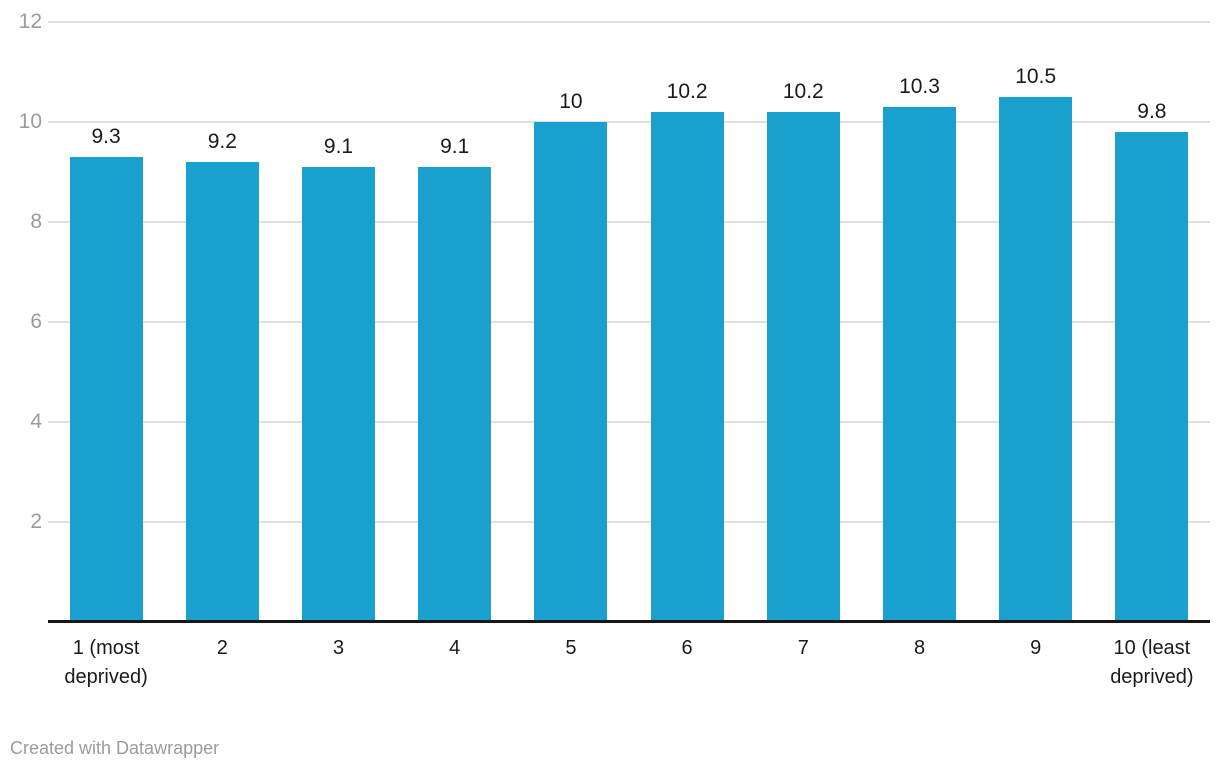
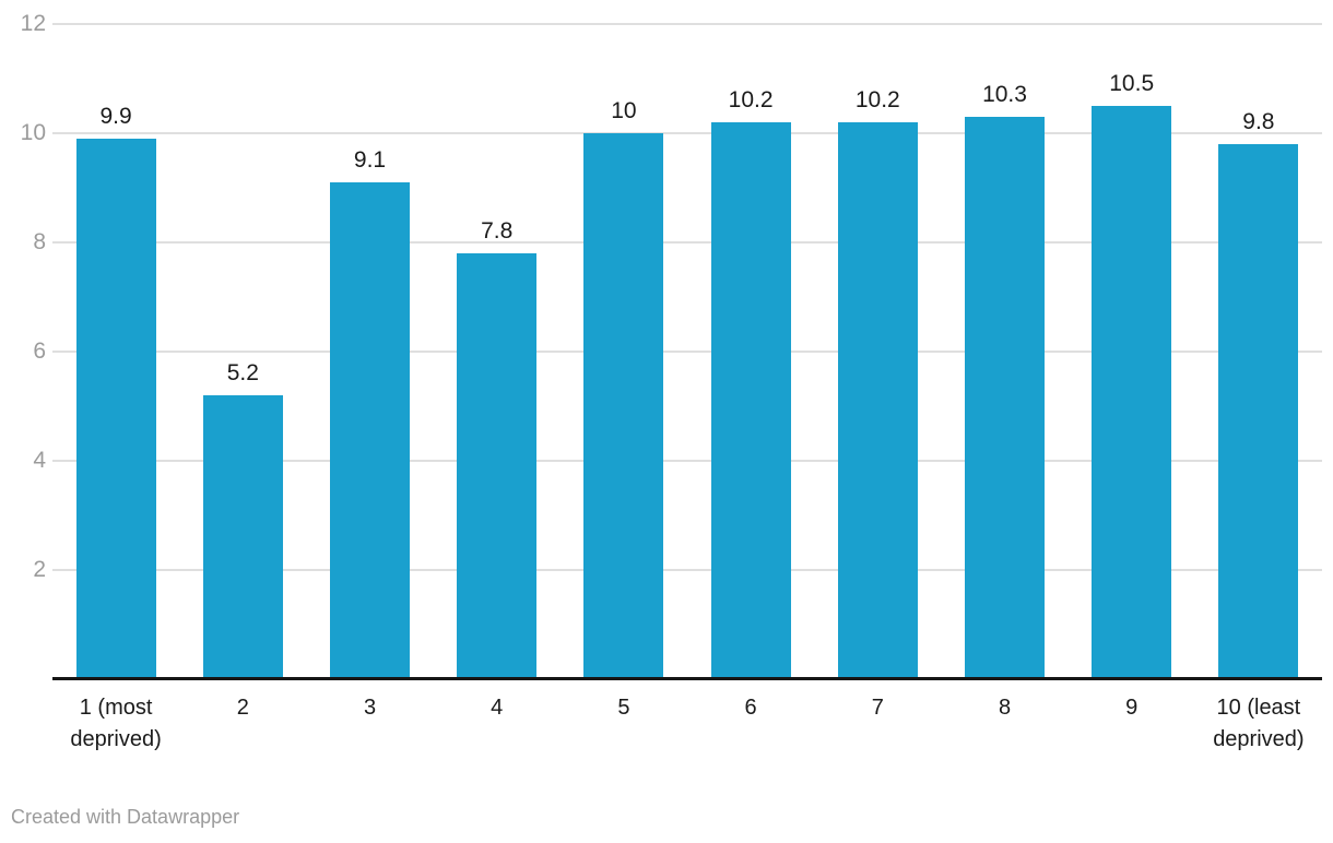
1 (most deprived): 9.3 -> 9.9
2: 9.2 -> 5.2
4: 9.1 -> 7.8
